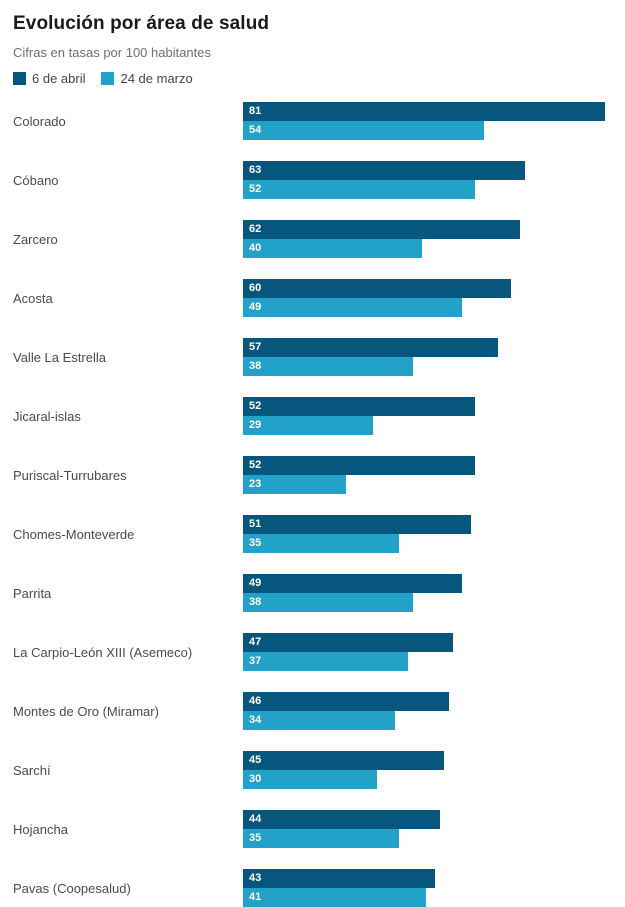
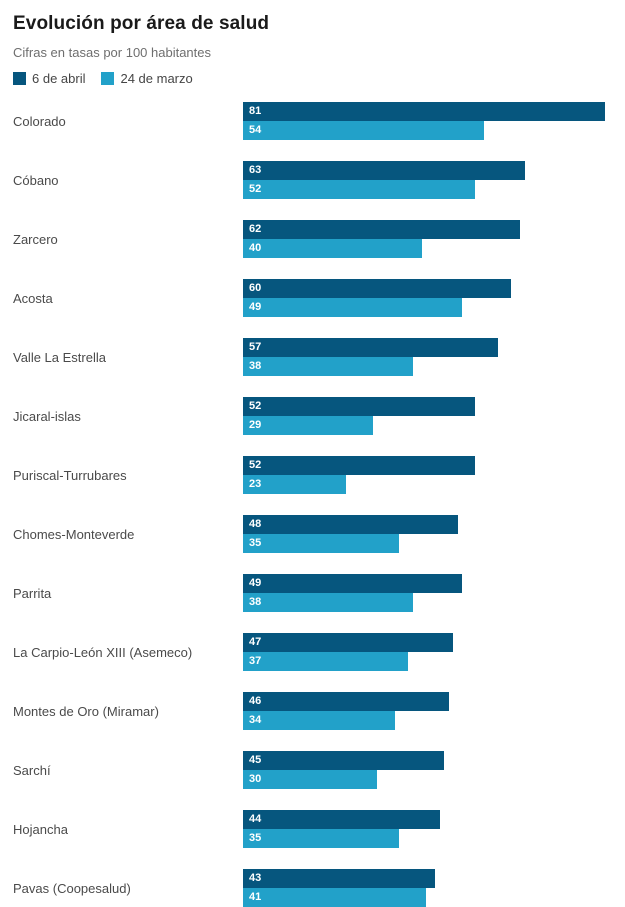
6 de abril/Chomes-Monteverde: 51 -> 48
